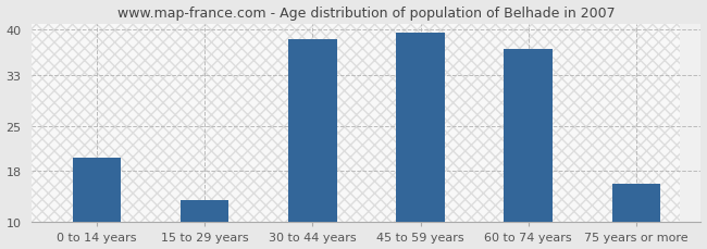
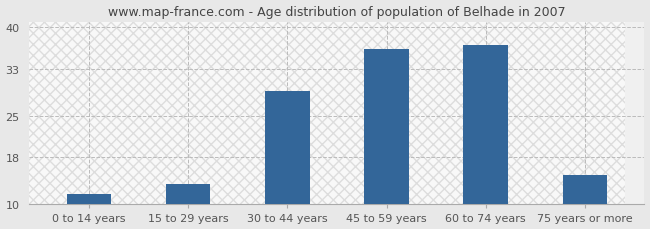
0 to 14 years: 20.0 -> 11.8
30 to 44 years: 38.5 -> 29.2
45 to 59 years: 39.5 -> 36.4
75 years or more: 16.0 -> 15.0
